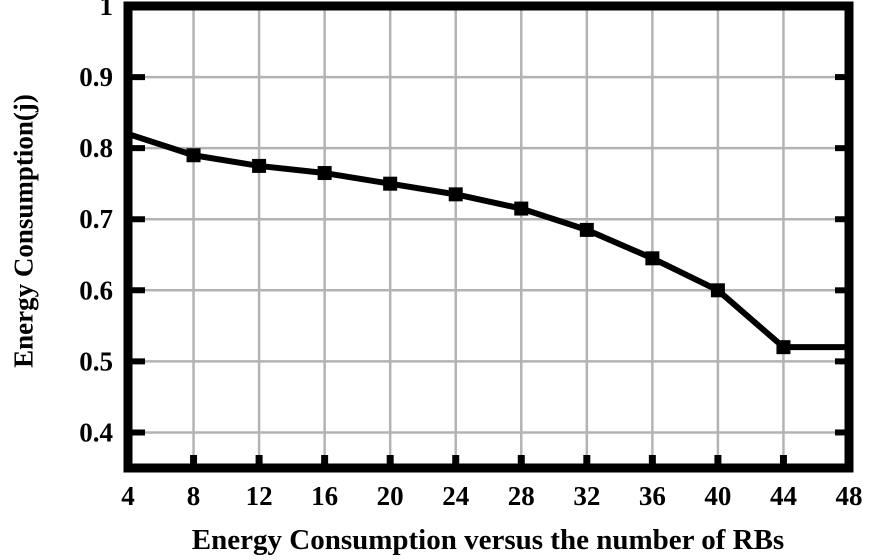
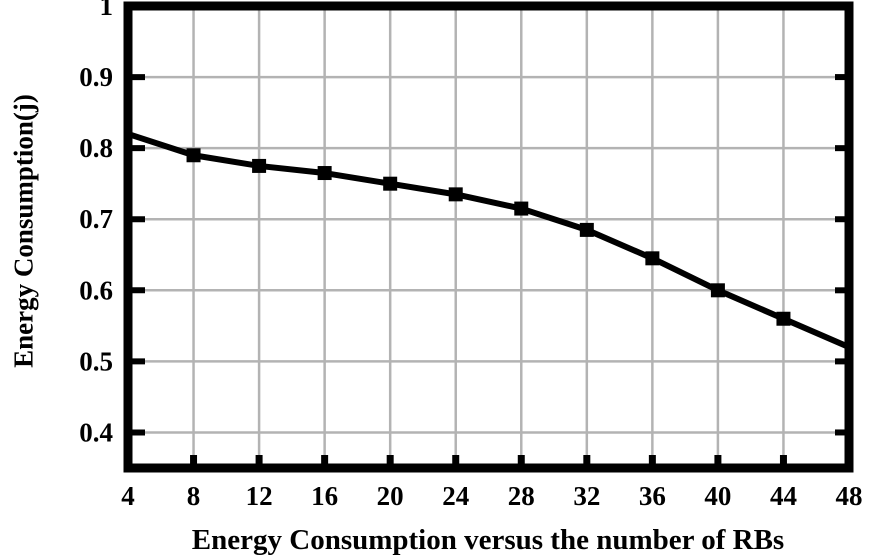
44: 0.52 -> 0.56
